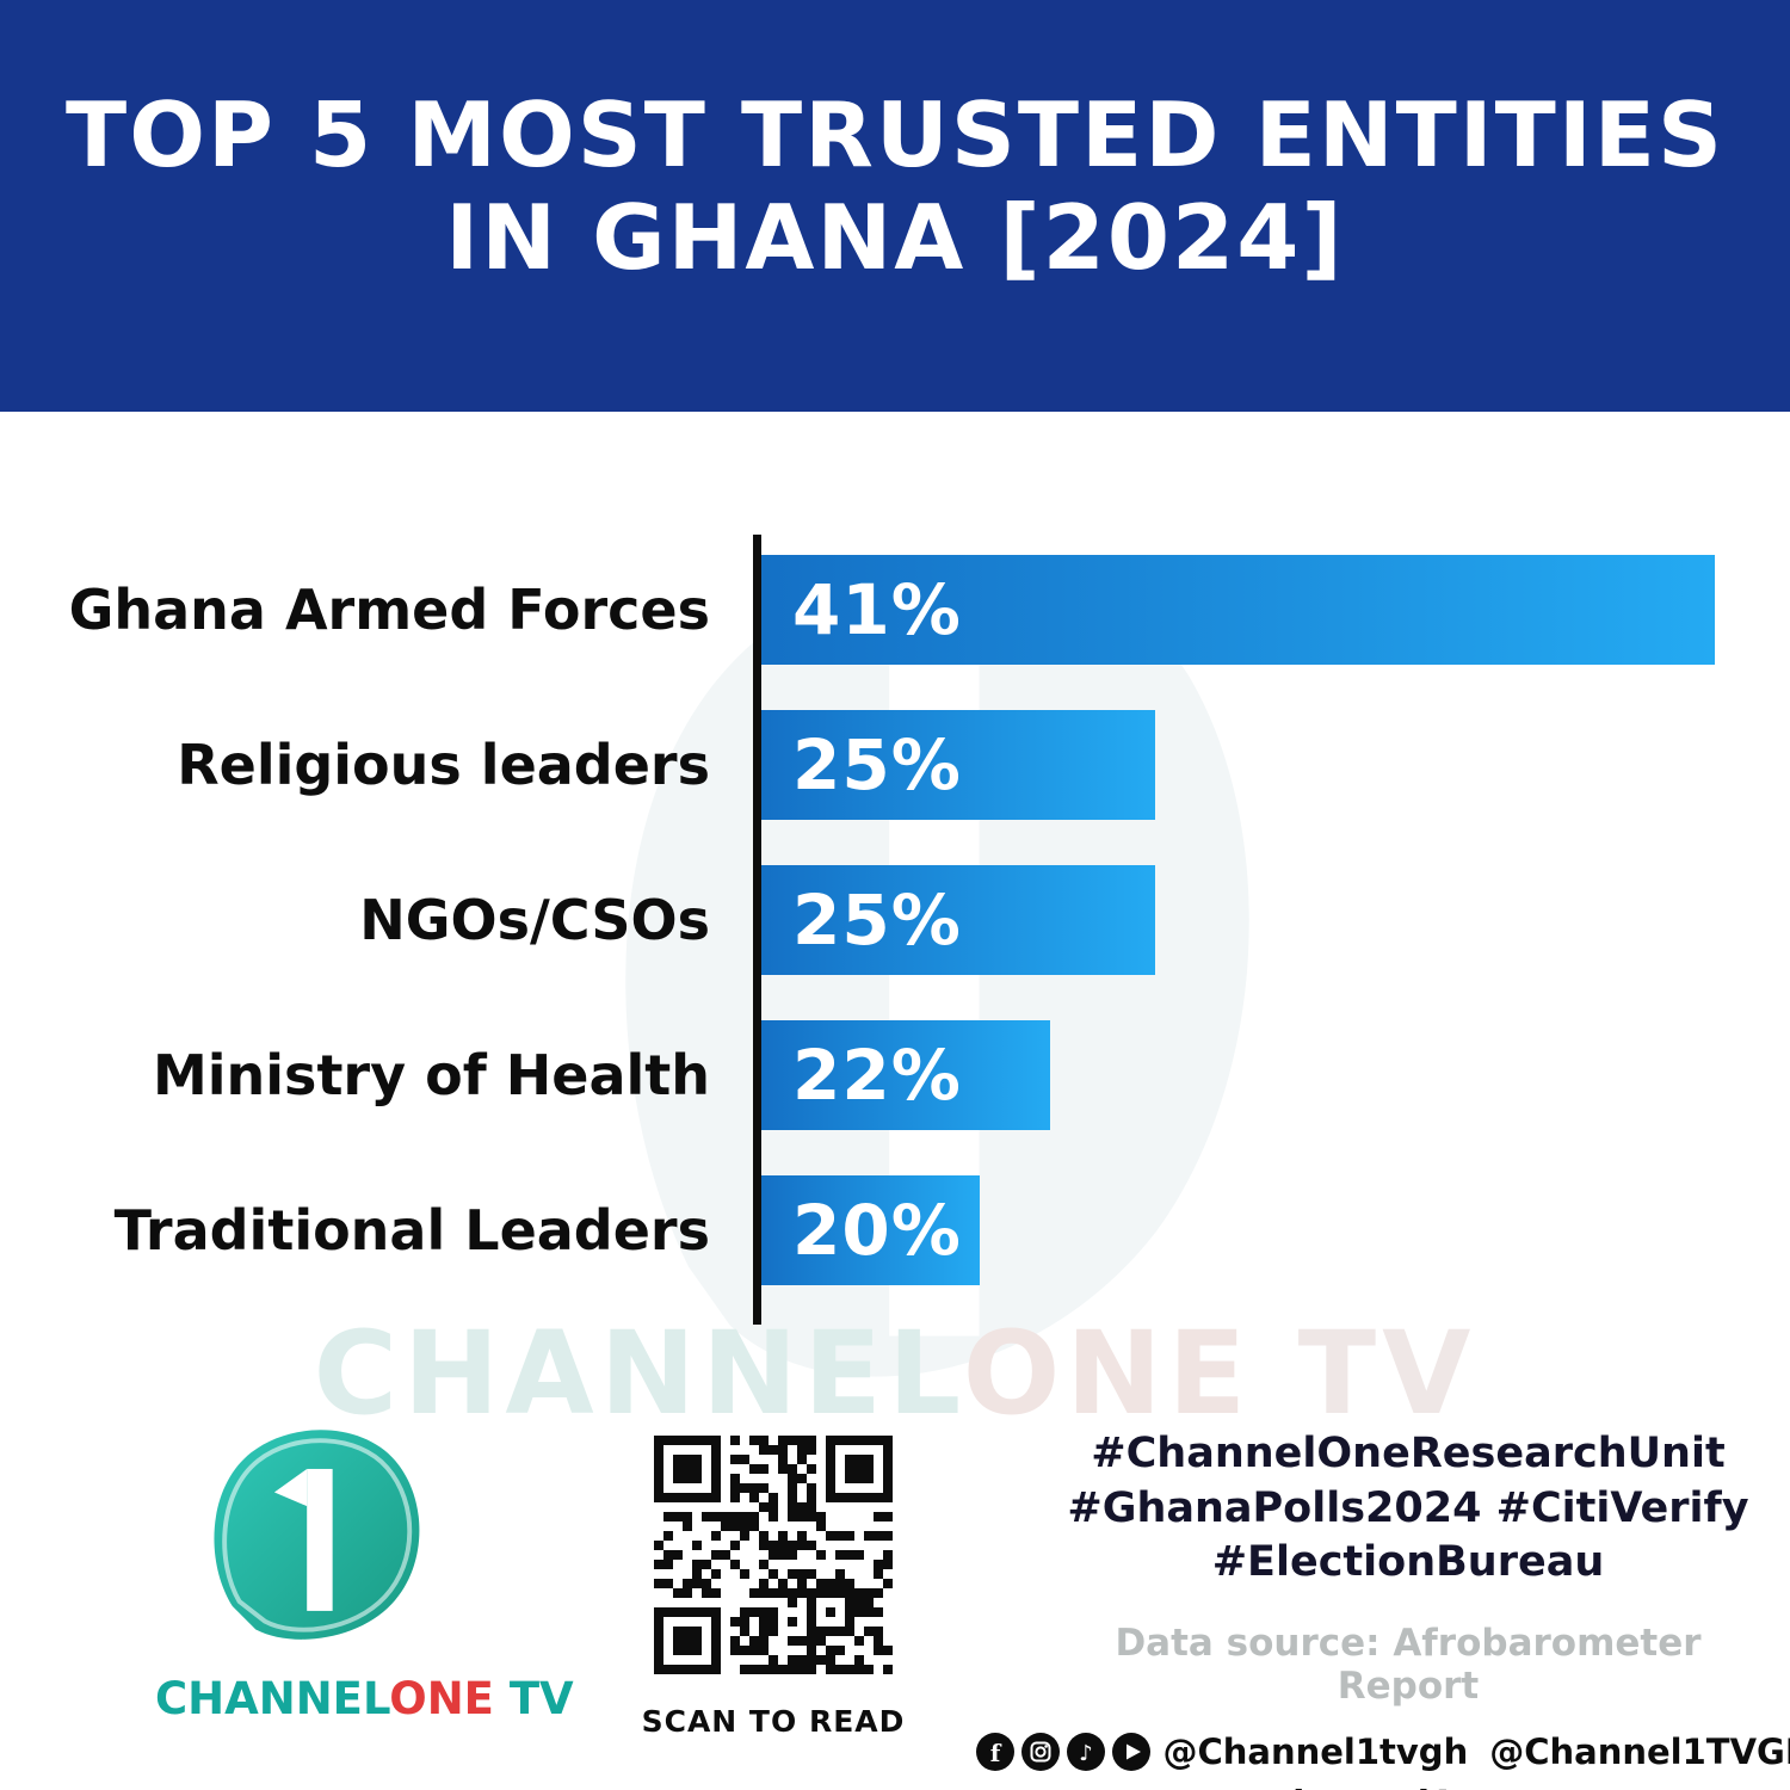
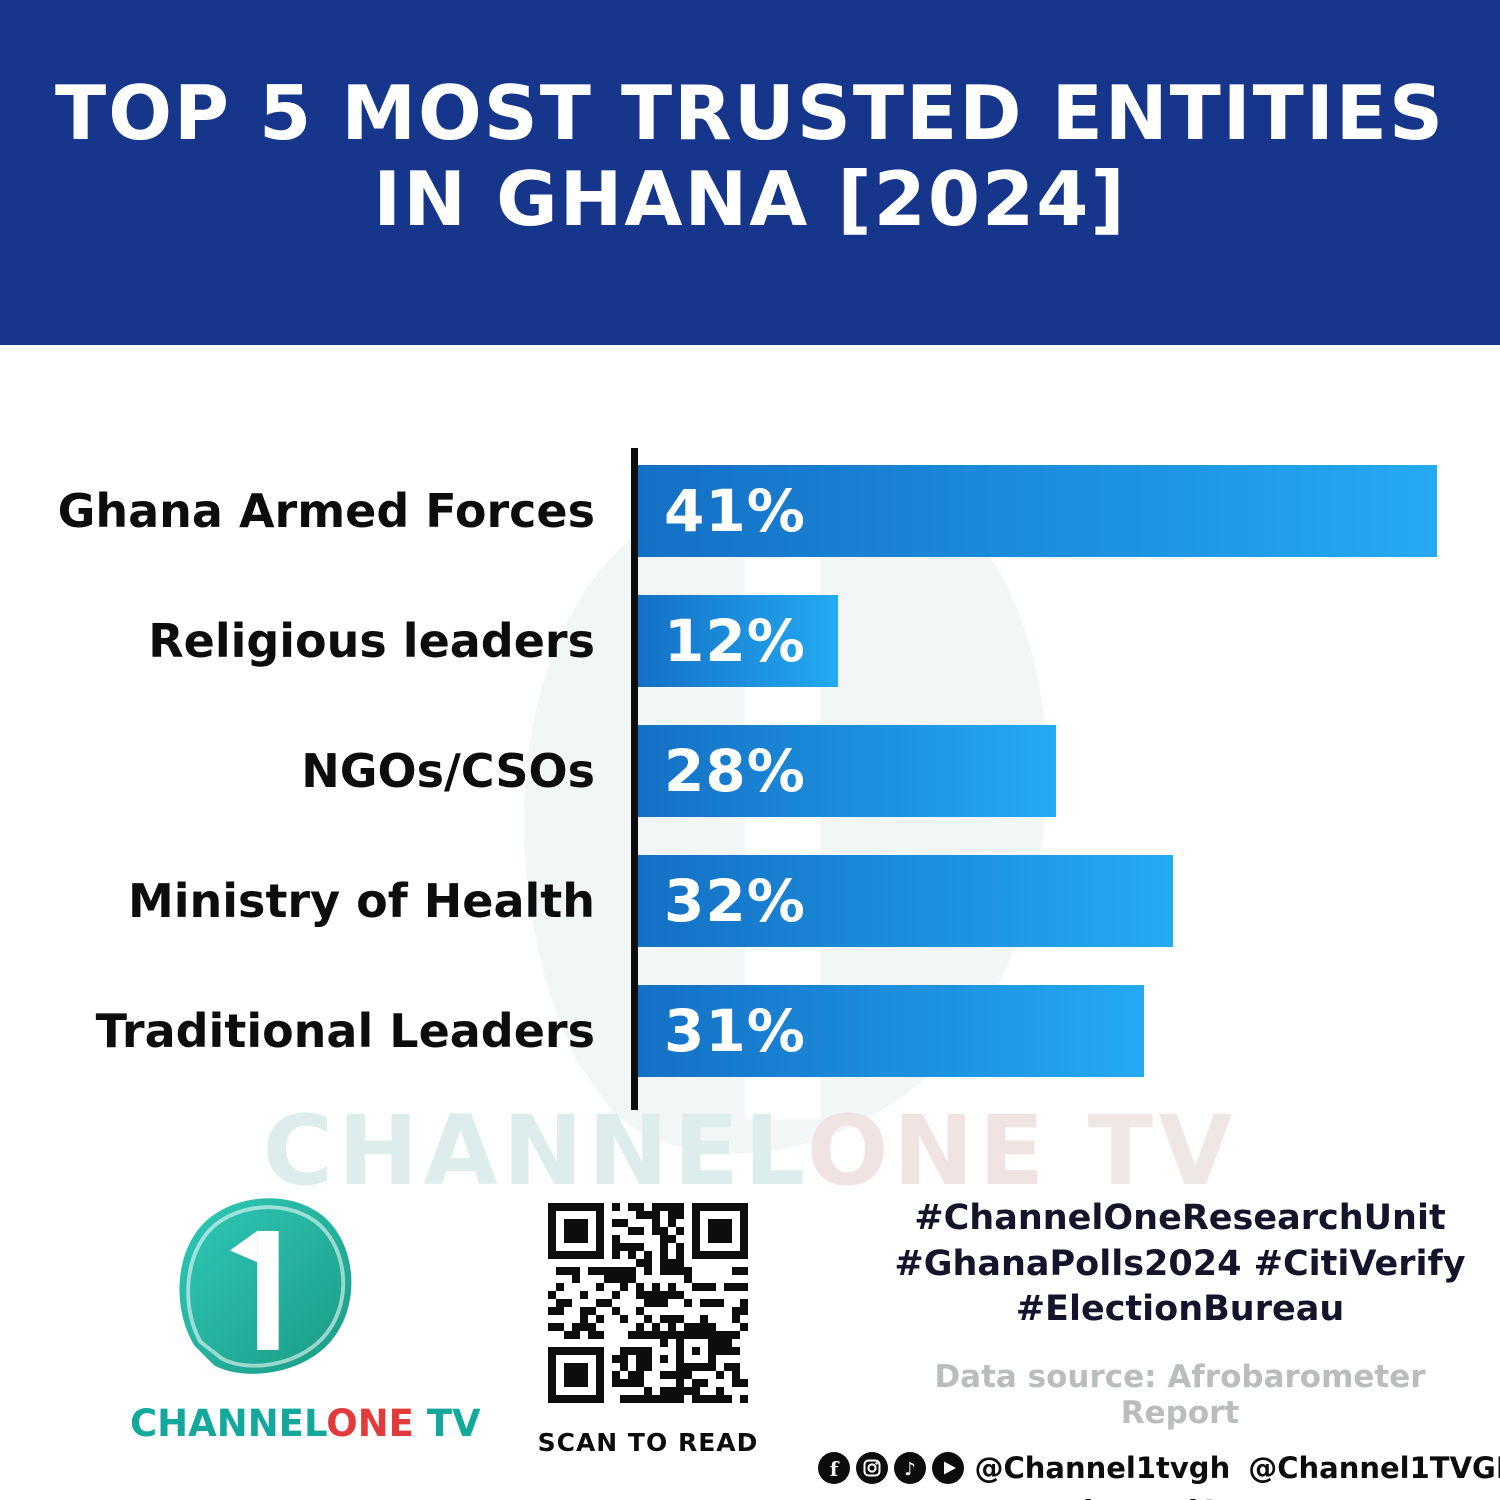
Religious leaders: 25% -> 12%
NGOs/CSOs: 25% -> 28%
Ministry of Health: 22% -> 32%
Traditional Leaders: 20% -> 31%
